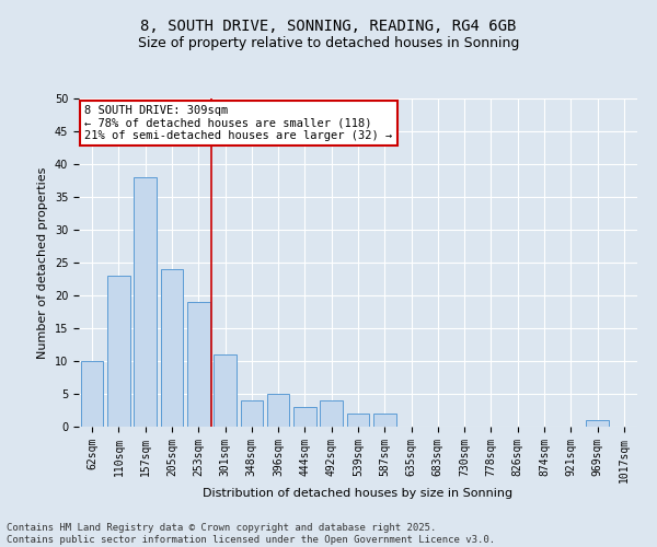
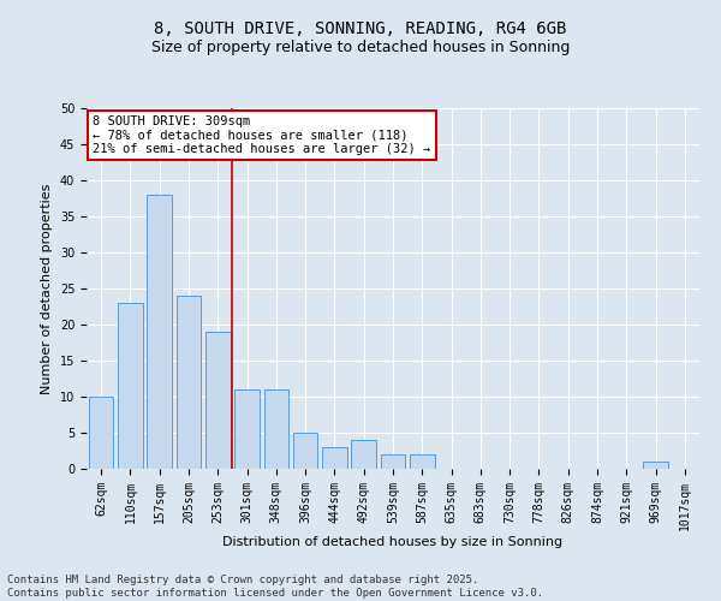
348sqm: 4 -> 11
